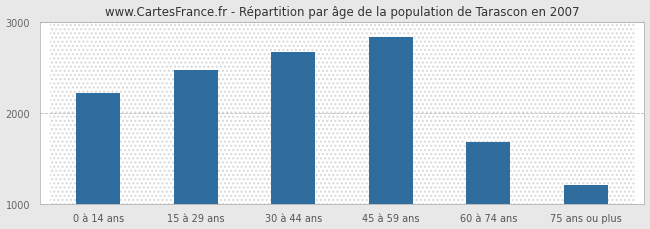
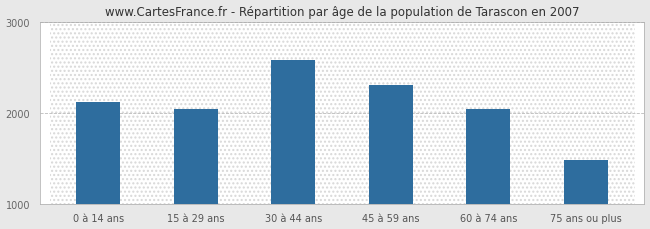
0 à 14 ans: 2220 -> 2120
15 à 29 ans: 2470 -> 2040
30 à 44 ans: 2660 -> 2580
45 à 59 ans: 2830 -> 2300
60 à 74 ans: 1680 -> 2040
75 ans ou plus: 1210 -> 1480
